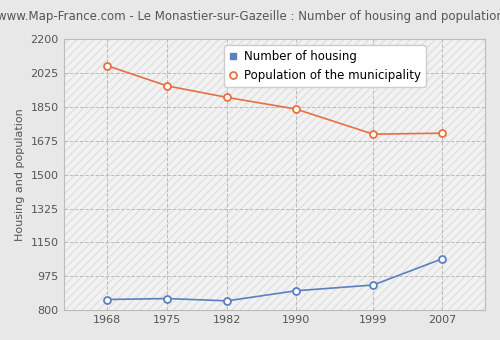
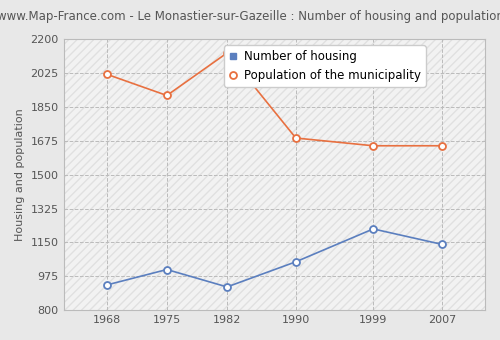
Number of housing/1968: 860 -> 930
Population of the municipality/1968: 2060 -> 2020
Number of housing/1975: 860 -> 1010
Population of the municipality/1975: 1960 -> 1910
Number of housing/1982: 850 -> 920
Population of the municipality/1982: 1900 -> 2130
Number of housing/1990: 900 -> 1050
Population of the municipality/1990: 1840 -> 1690
Number of housing/1999: 930 -> 1220
Population of the municipality/1999: 1710 -> 1650
Number of housing/2007: 1060 -> 1140
Population of the municipality/2007: 1720 -> 1650
